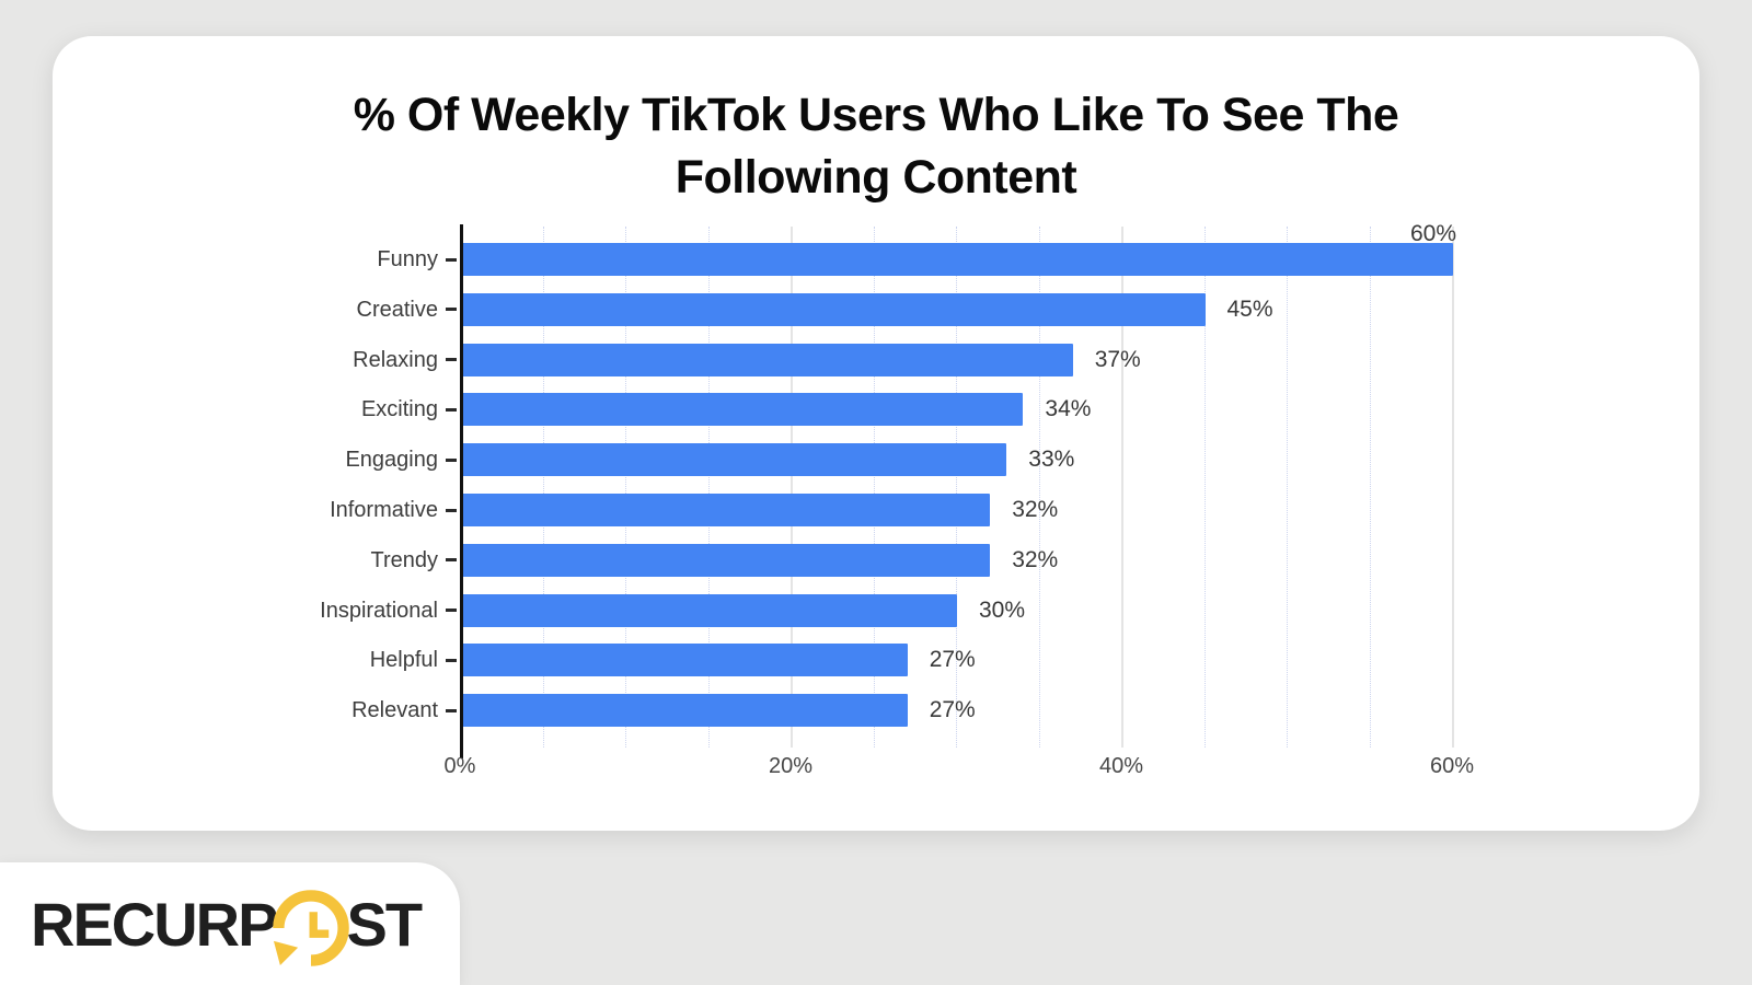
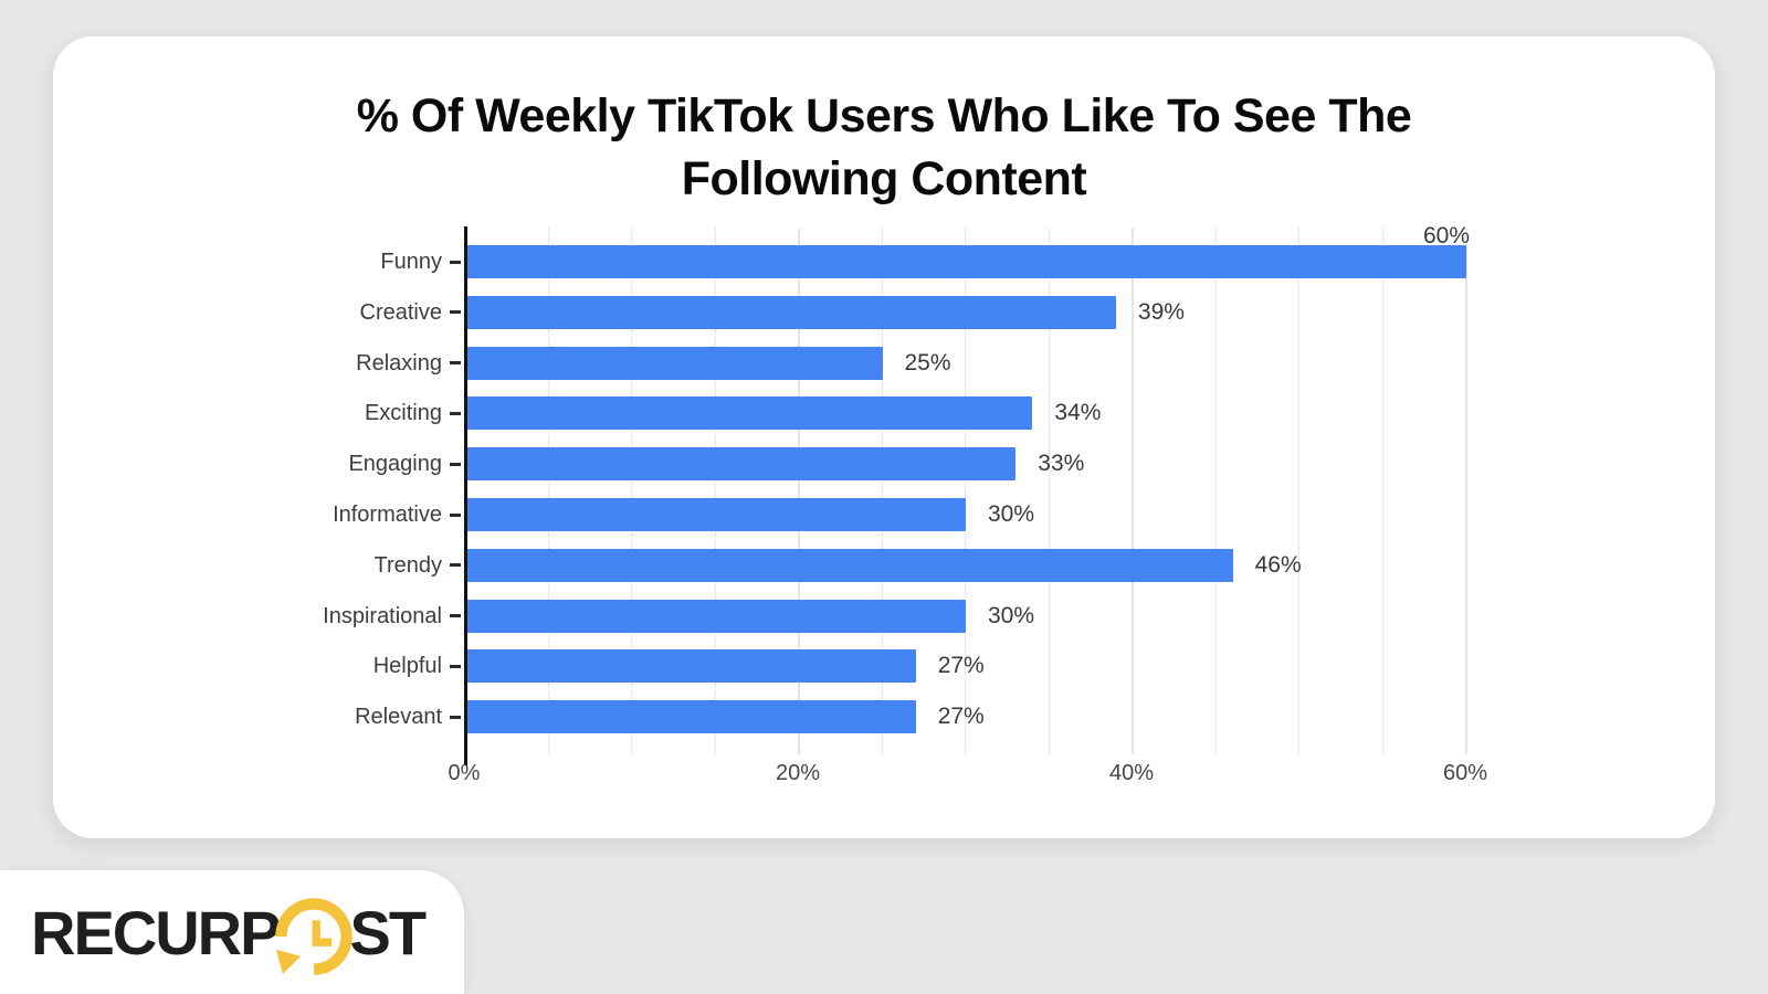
Creative: 45% -> 39%
Relaxing: 37% -> 25%
Informative: 32% -> 30%
Trendy: 32% -> 46%
